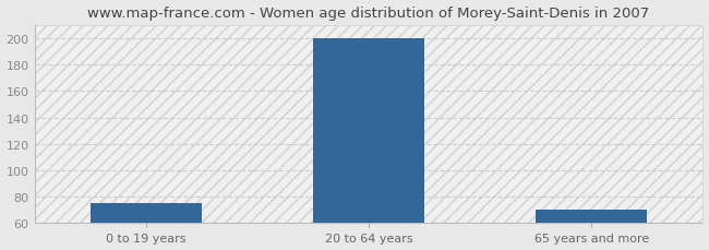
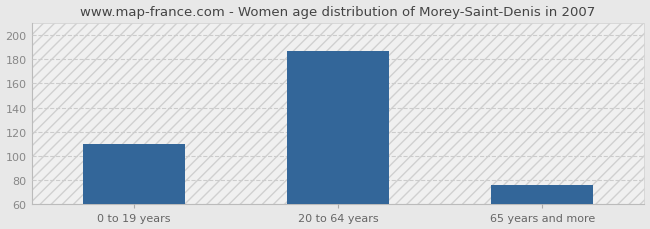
0 to 19 years: 75 -> 110
20 to 64 years: 200 -> 187
65 years and more: 70 -> 76
